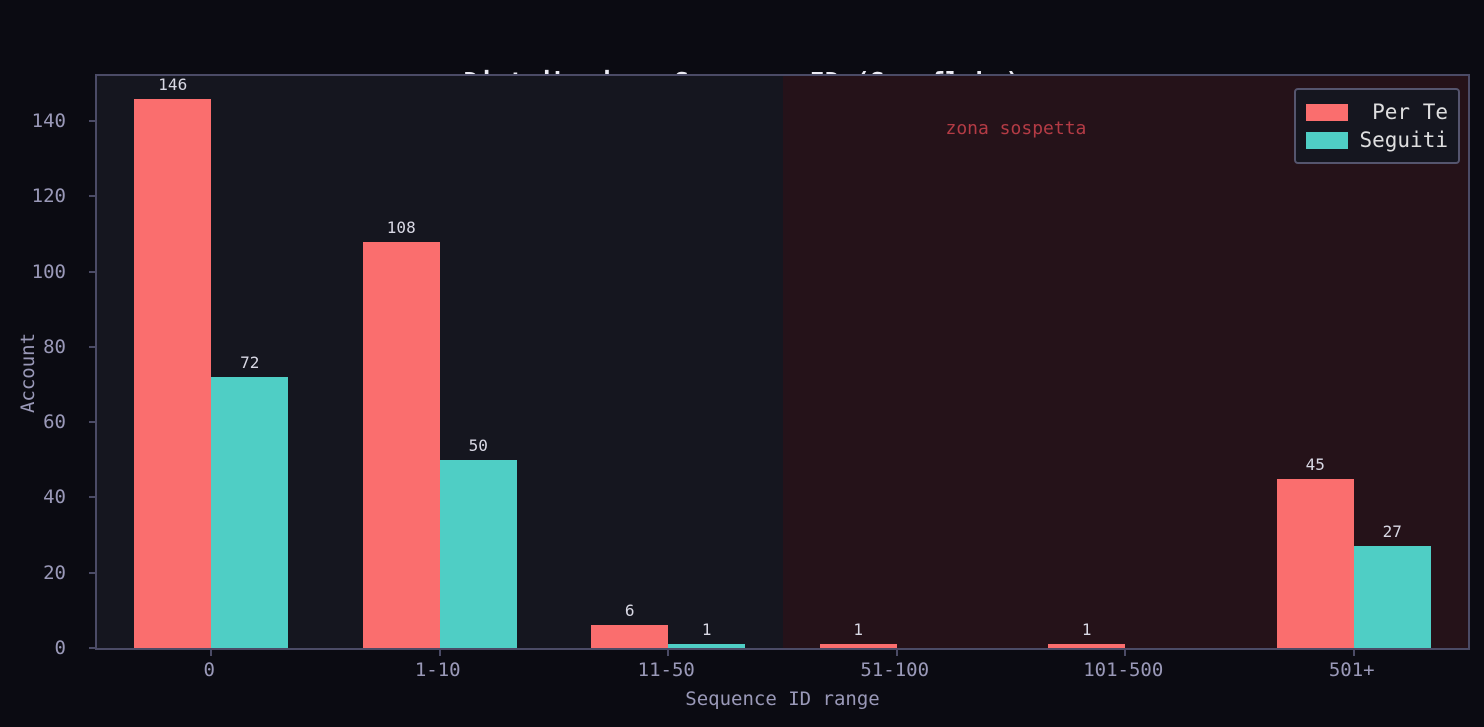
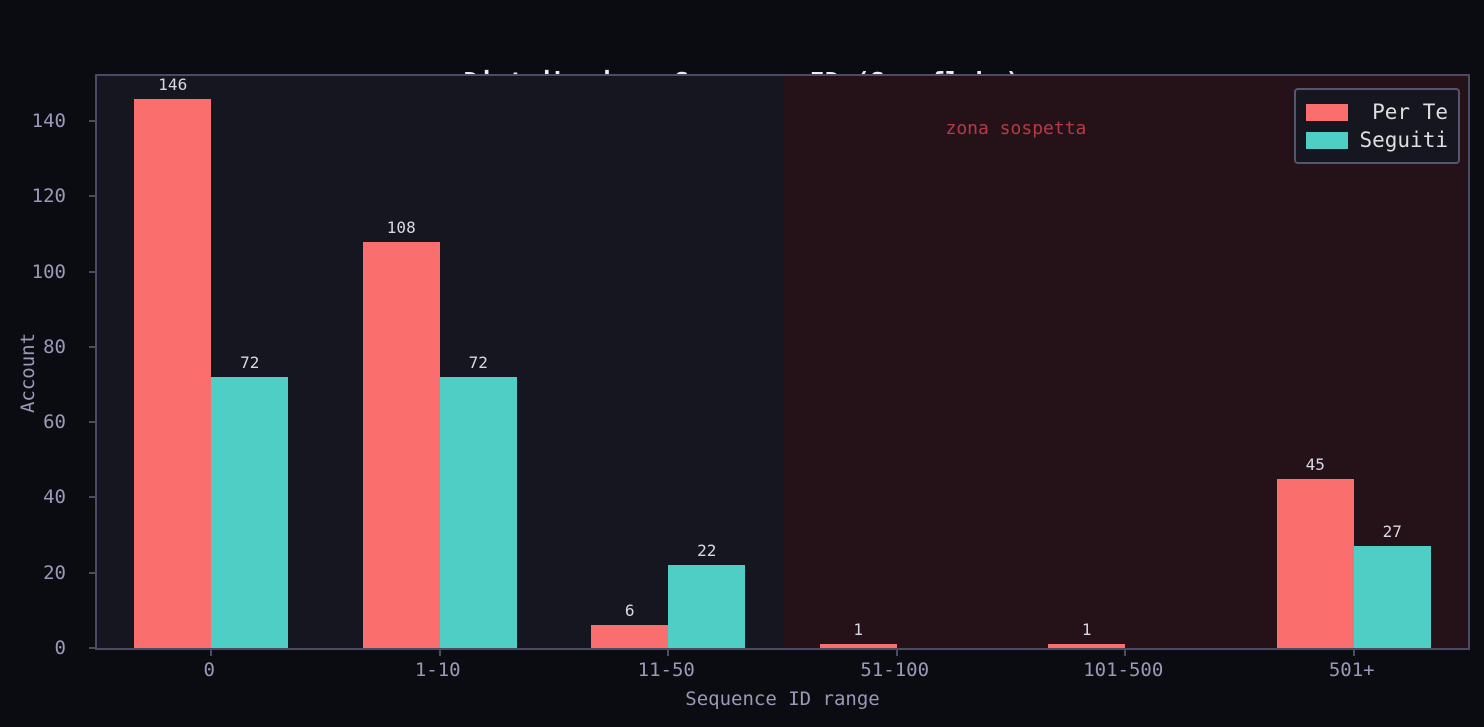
Seguiti/1-10: 50 -> 72
Seguiti/11-50: 1 -> 22
